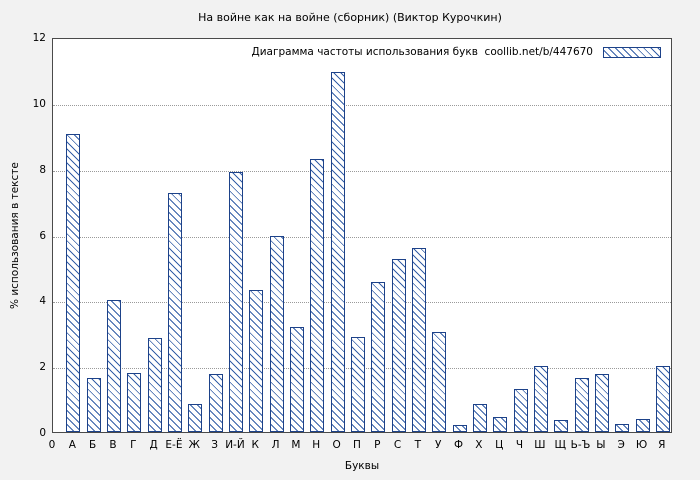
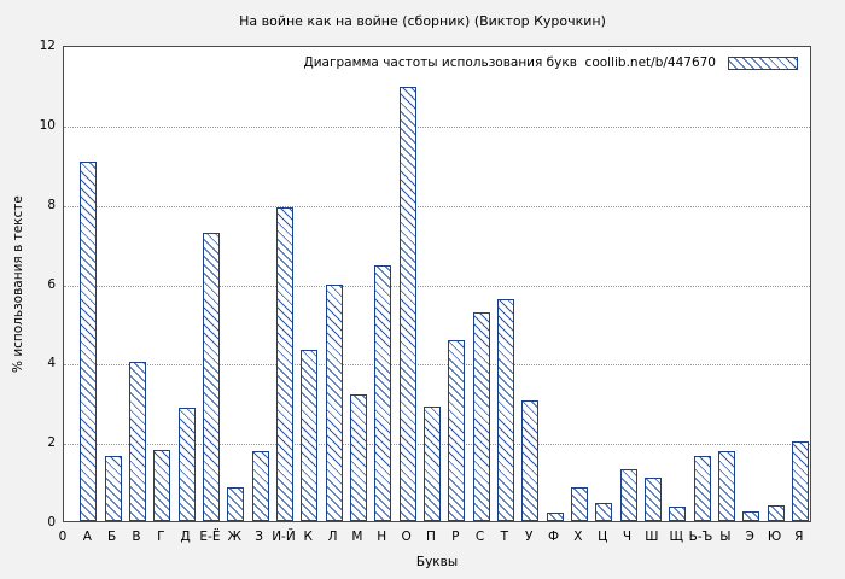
Н: 8.3 -> 6.5
Ш: 2.0 -> 1.1
